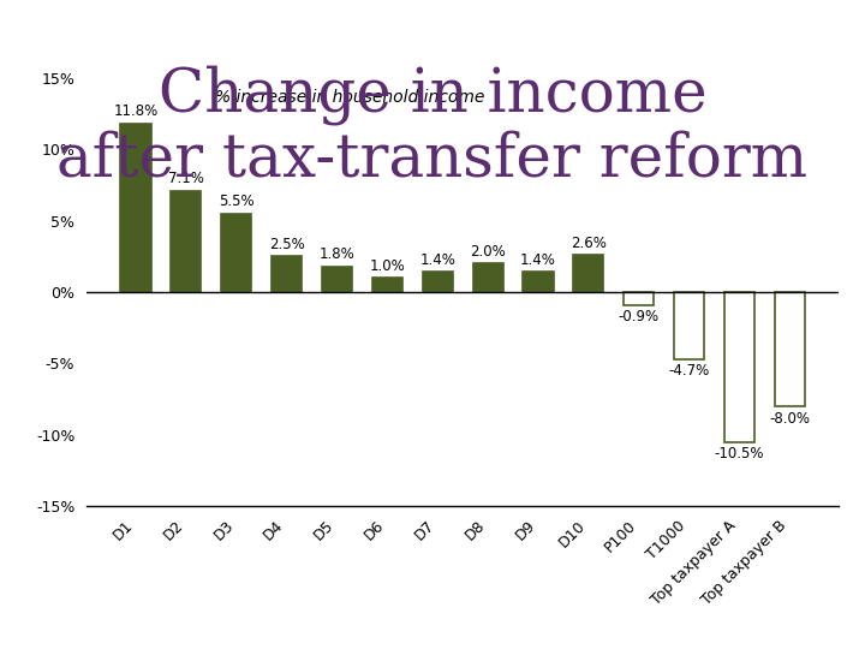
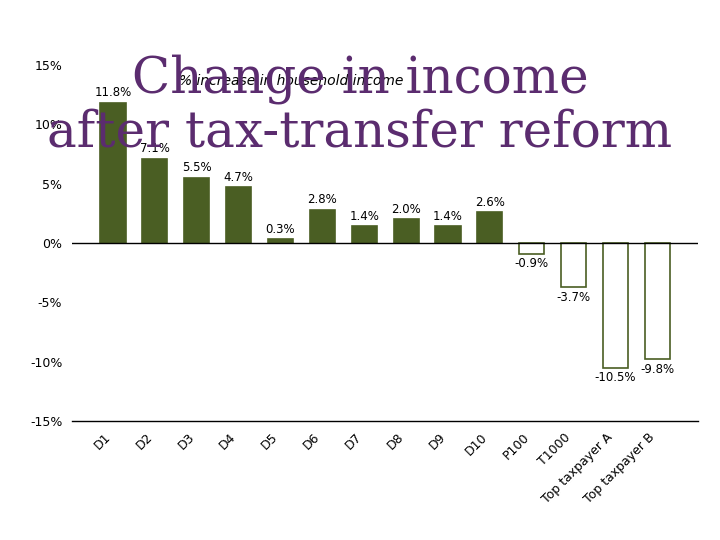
D4: 2.5% -> 4.7%
D5: 1.8% -> 0.3%
D6: 1.0% -> 2.8%
T1000: -4.7% -> -3.7%
Top taxpayer B: -8.0% -> -9.8%
